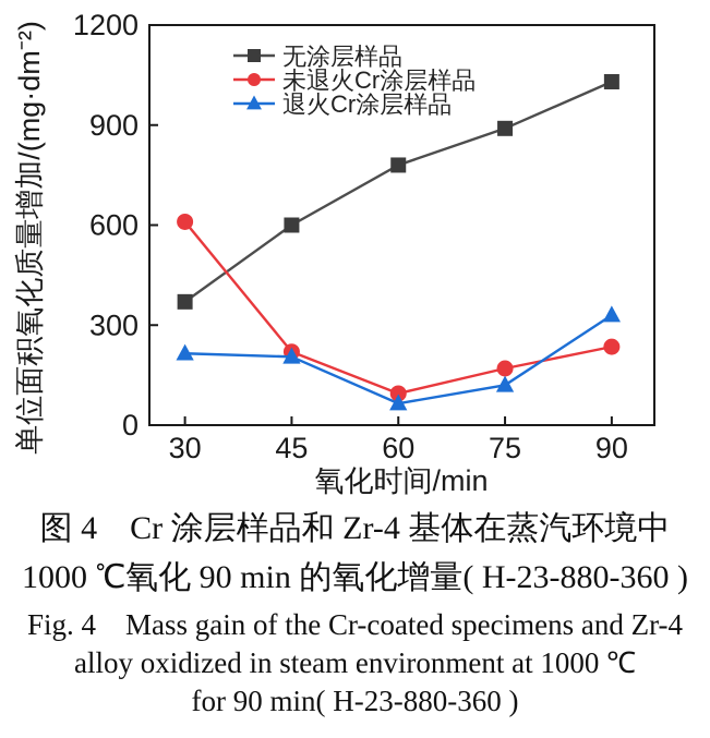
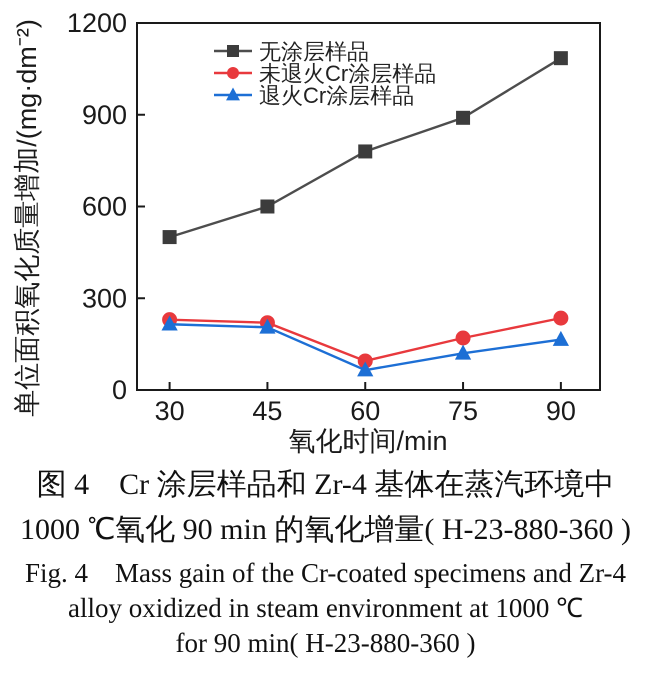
无涂层样品/30: 370 -> 500
未退火Cr涂层样品/30: 610 -> 230
无涂层样品/90: 1030 -> 1080
退火Cr涂层样品/90: 330 -> 160
